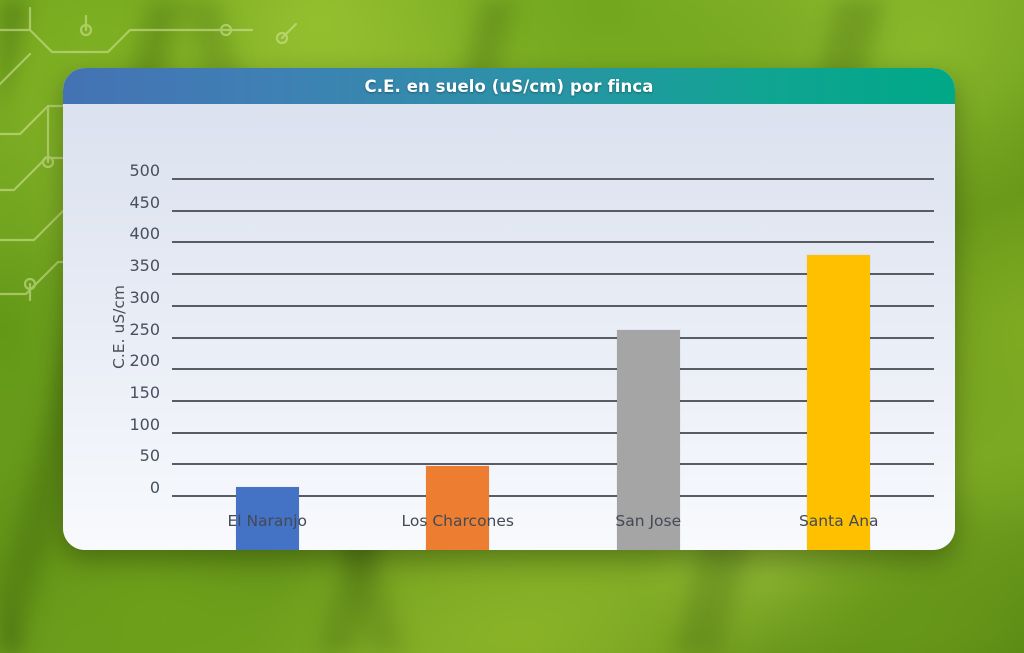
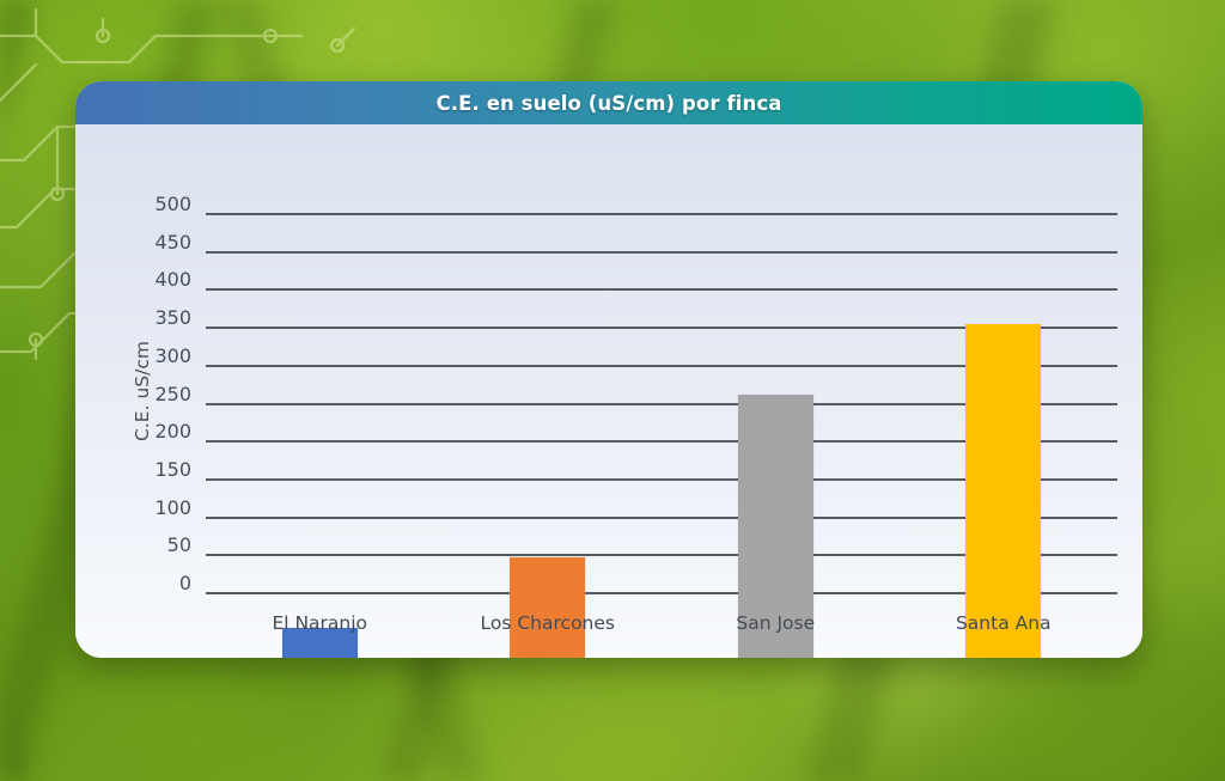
El Naranjo: 100 -> 40
Santa Ana: 460 -> 440
